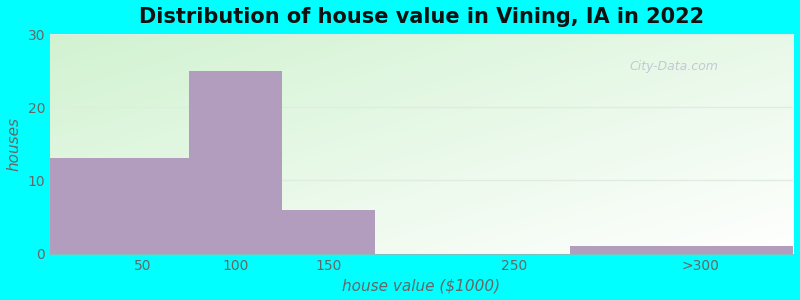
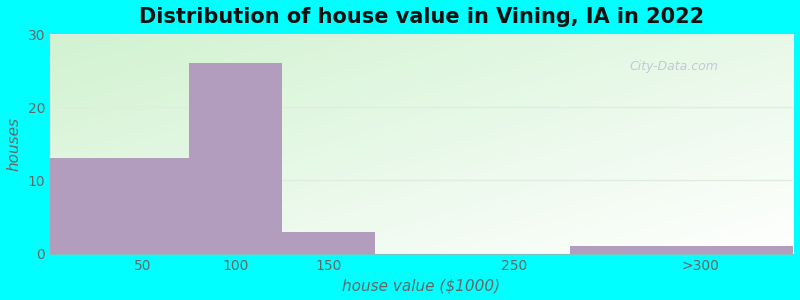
100: 25 -> 26
150: 6 -> 3
